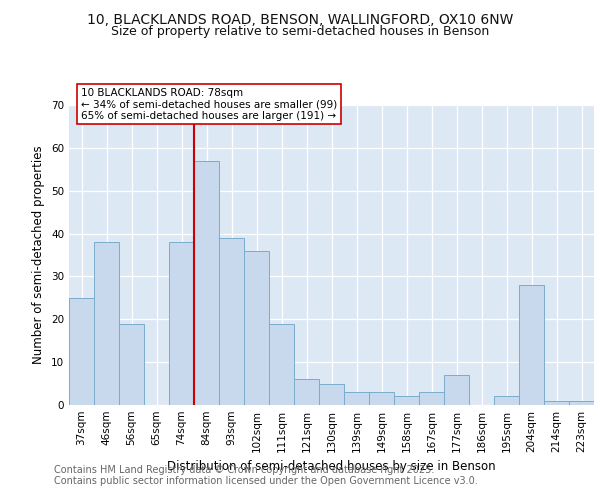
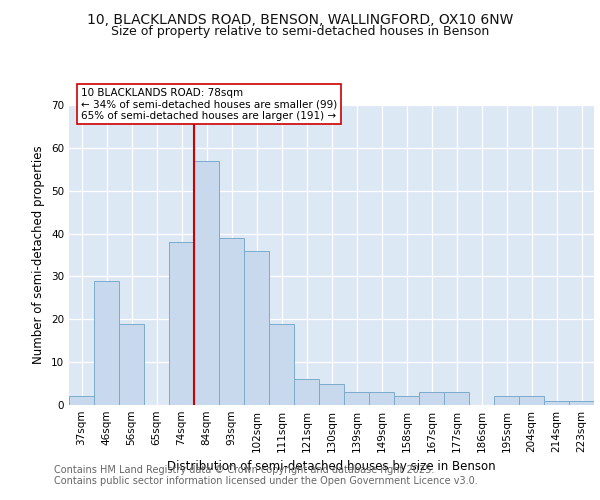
37sqm: 25 -> 2
46sqm: 38 -> 29
177sqm: 7 -> 3
204sqm: 28 -> 2
